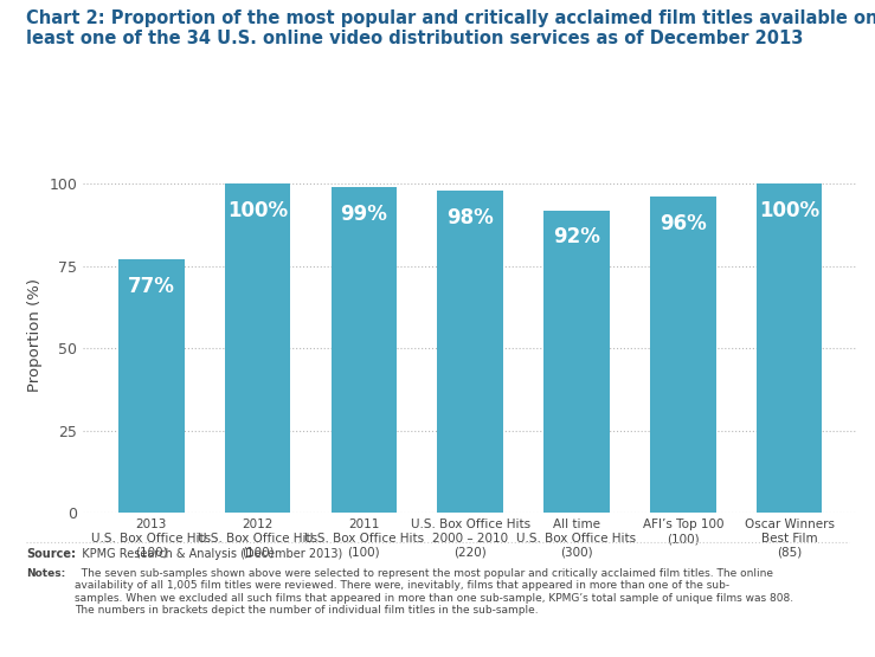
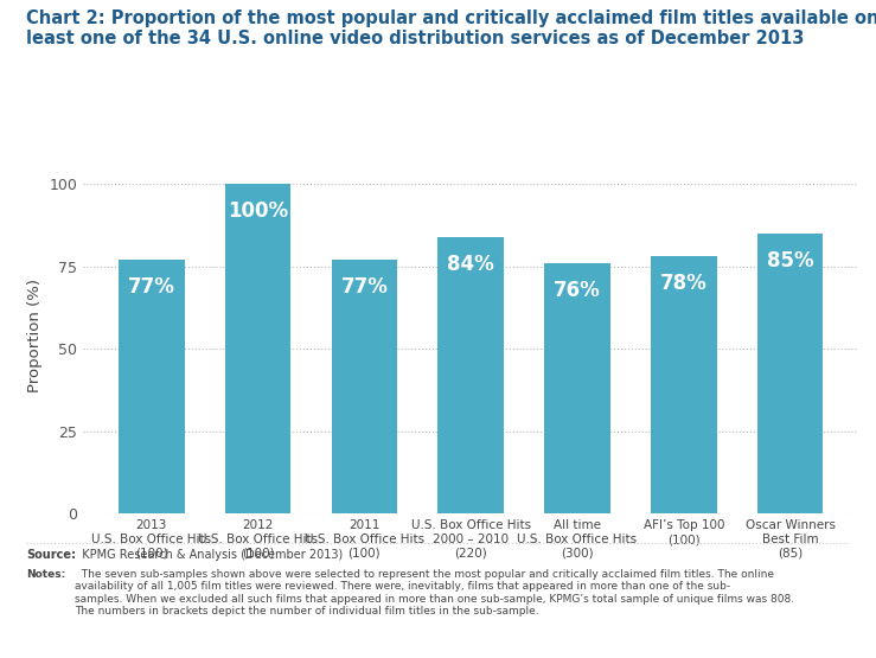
2011 U.S. Box Office Hits (100): 99% -> 77%
U.S. Box Office Hits 2000 – 2010 (220): 98% -> 84%
All time U.S. Box Office Hits (300): 92% -> 76%
AFI’s Top 100 (100): 96% -> 78%
Oscar Winners Best Film (85): 100% -> 85%
